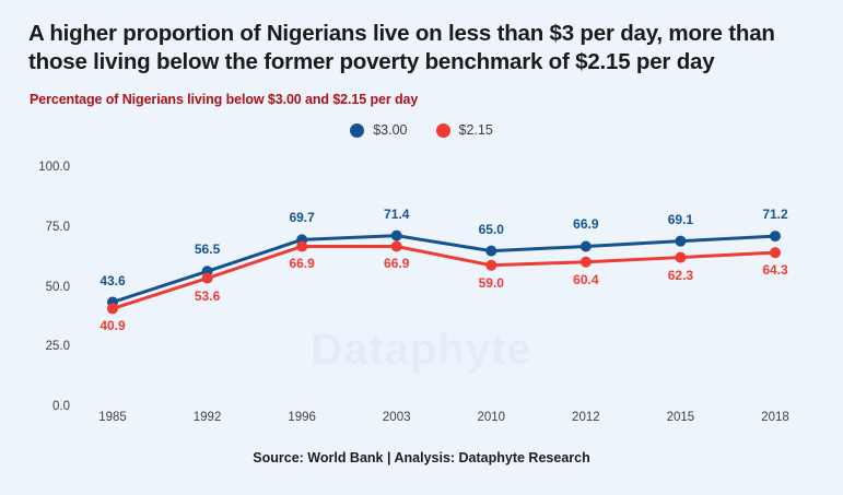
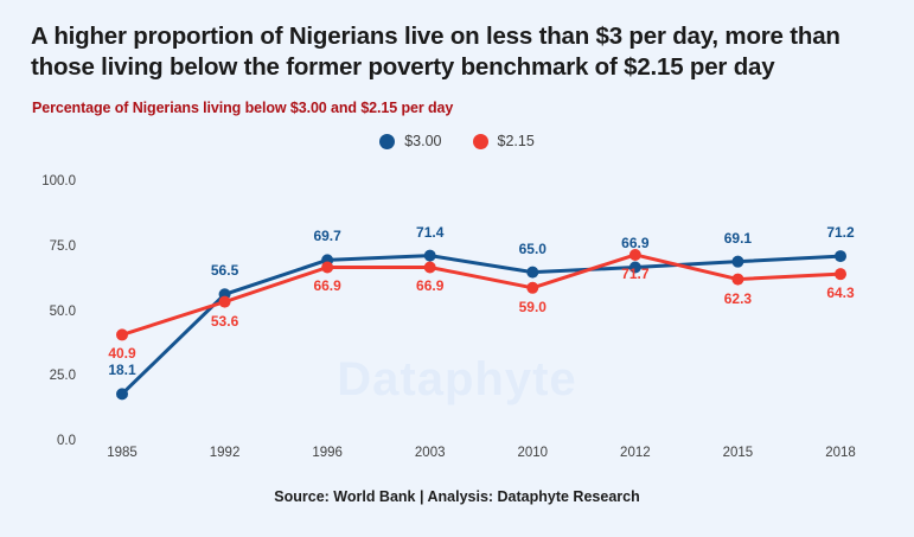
$3.00/1985: 43.6 -> 18.1
$2.15/2012: 60.4 -> 71.7
